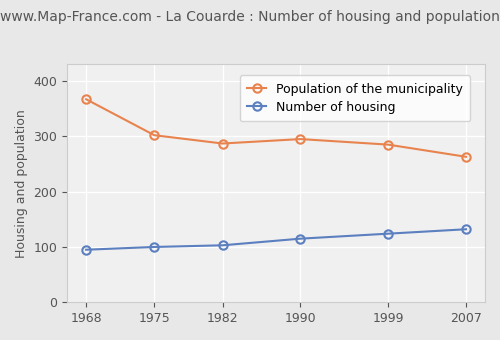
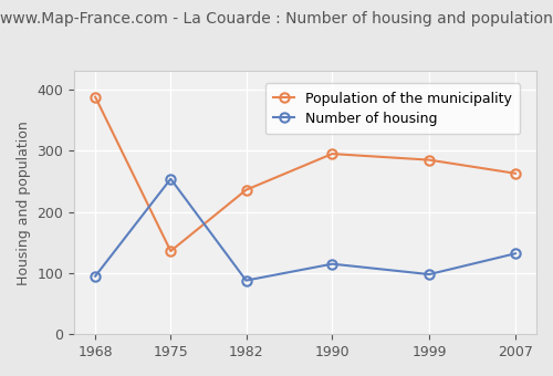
Population of the municipality/1968: 367 -> 388
Number of housing/1975: 100 -> 254
Population of the municipality/1975: 302 -> 136
Number of housing/1982: 103 -> 88
Population of the municipality/1982: 287 -> 236
Number of housing/1999: 124 -> 98
